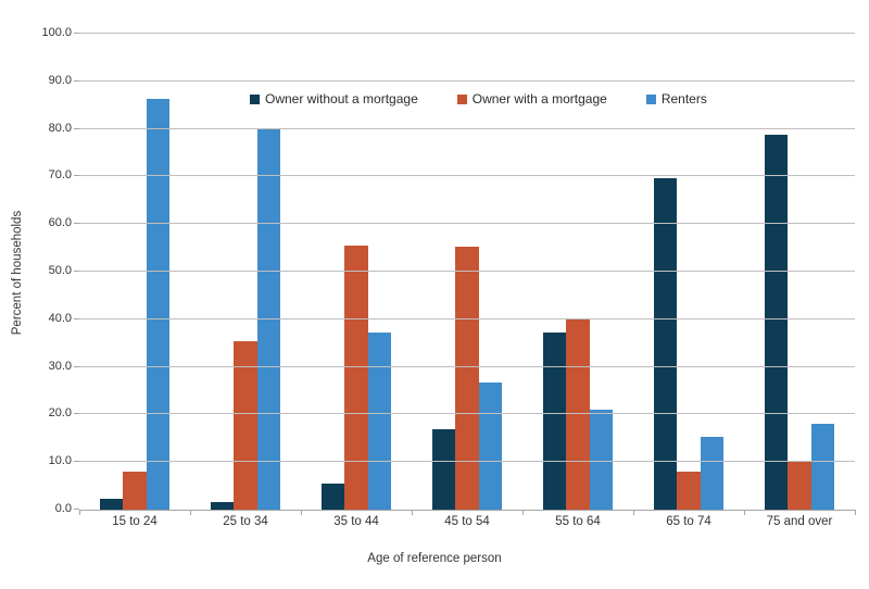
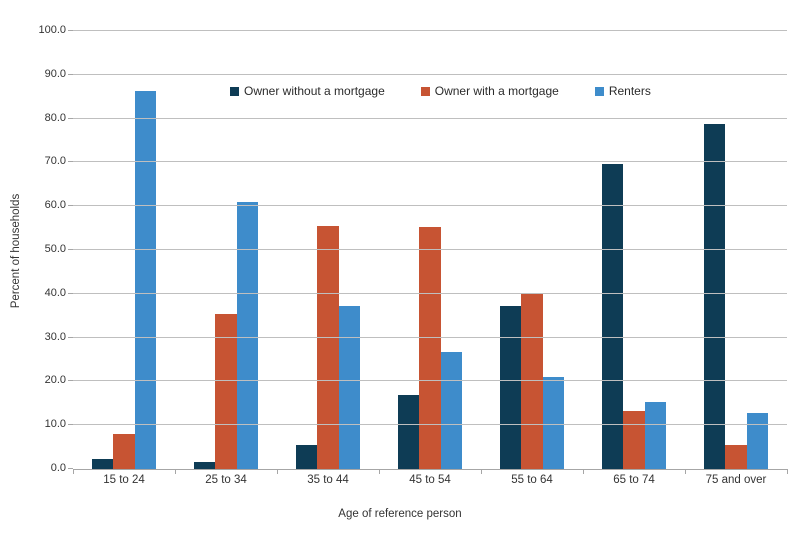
Renters/25 to 34: 80 -> 61
Owner with a mortgage/65 to 74: 8 -> 13
Owner with a mortgage/75 and over: 10 -> 6
Renters/75 and over: 18 -> 13
